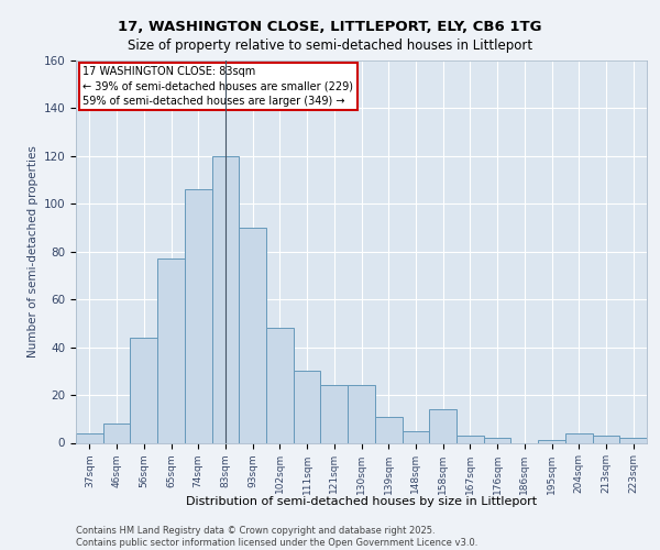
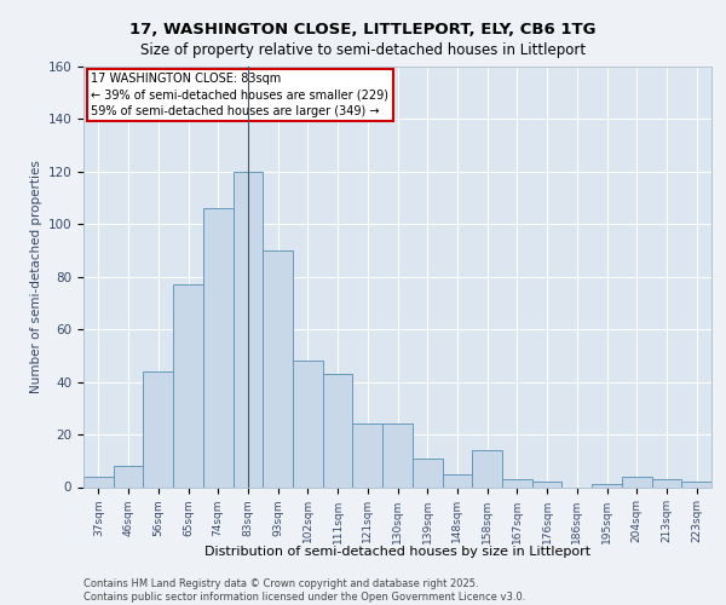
111sqm: 30 -> 43
